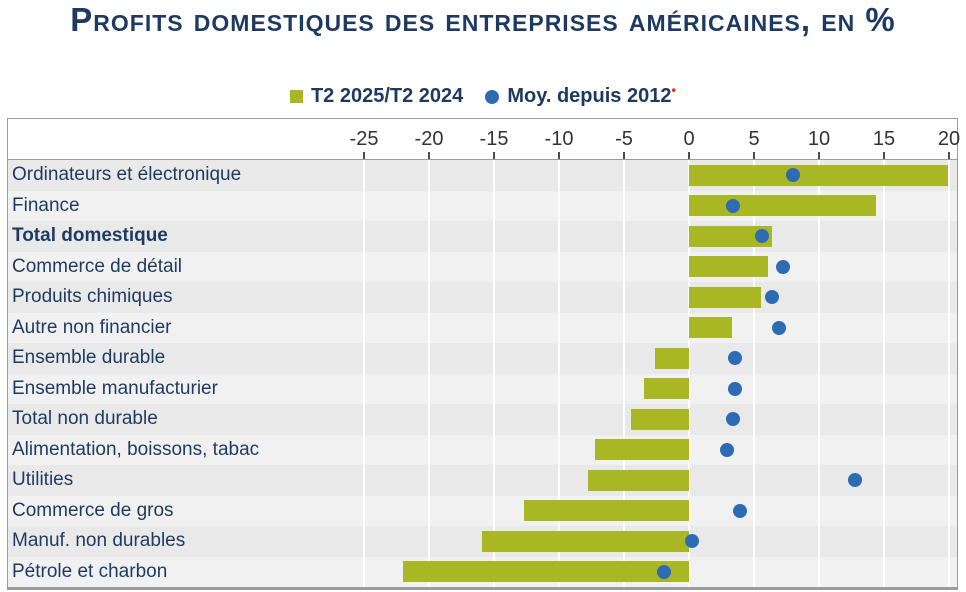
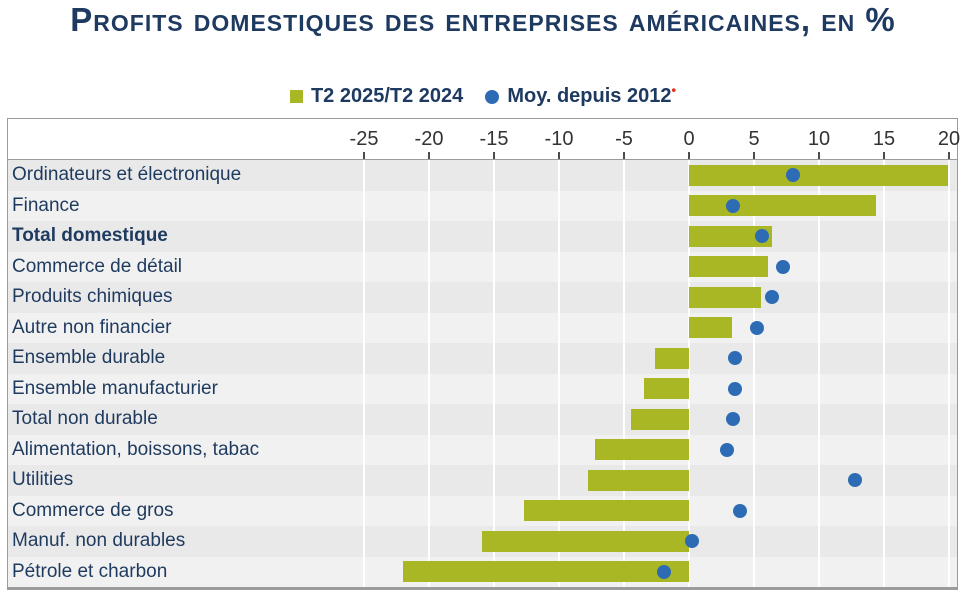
Moy. depuis 2012/Autre non financier: 6.9 -> 5.2
